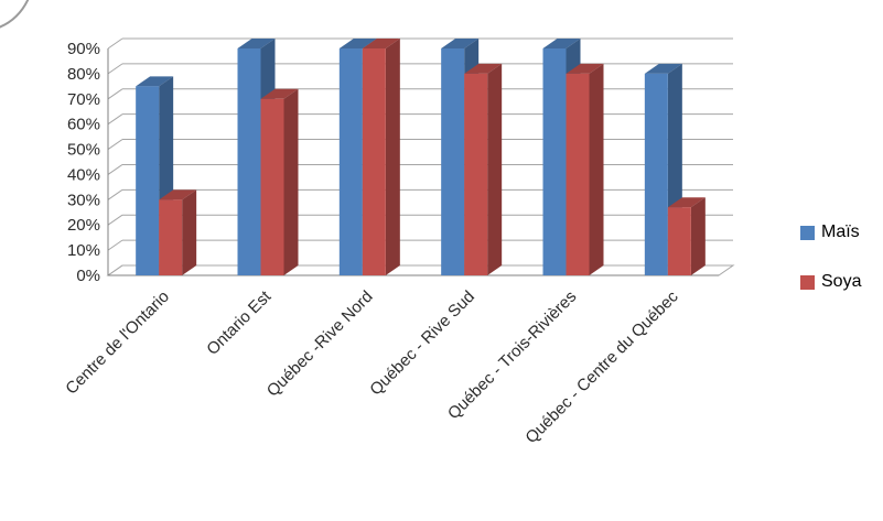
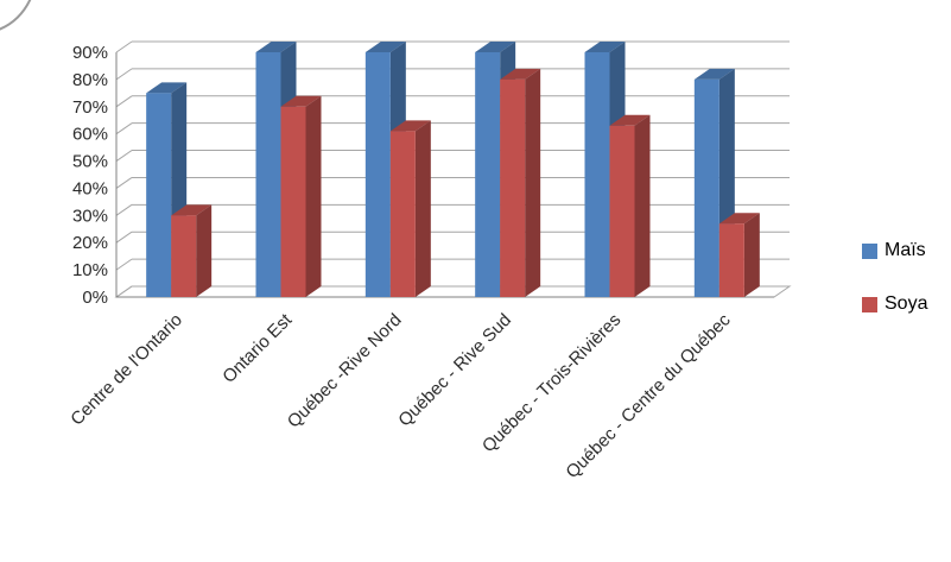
Soya/Québec -Rive Nord: 90% -> 61%
Soya/Québec - Trois-Rivières: 80% -> 63%
